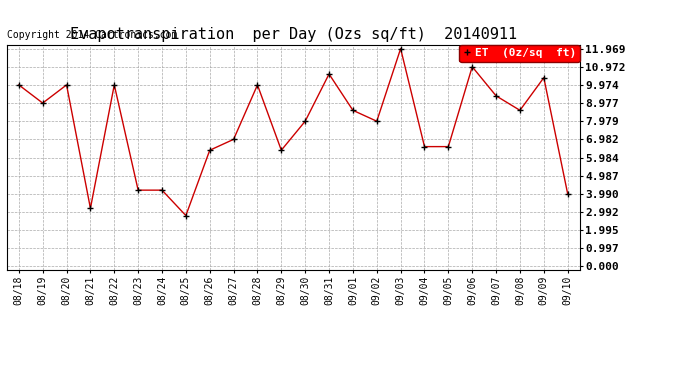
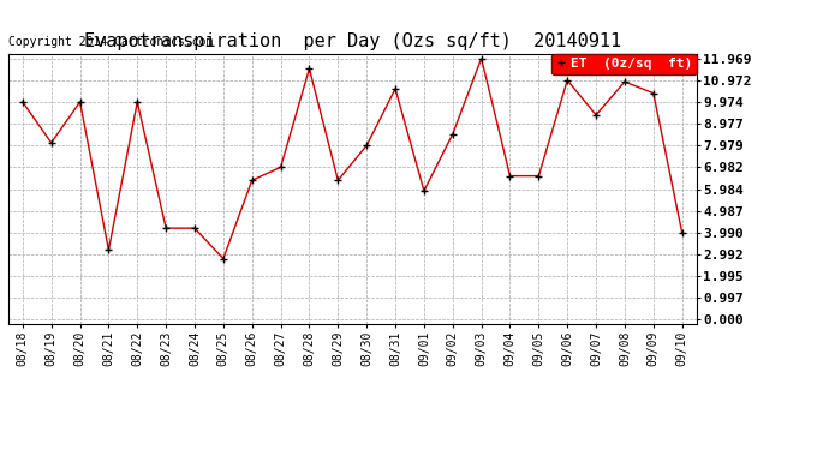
08/19: 9.0 -> 8.1
08/28: 10.0 -> 11.5
09/01: 8.6 -> 5.9
09/02: 8.0 -> 8.5
09/08: 8.6 -> 10.9
